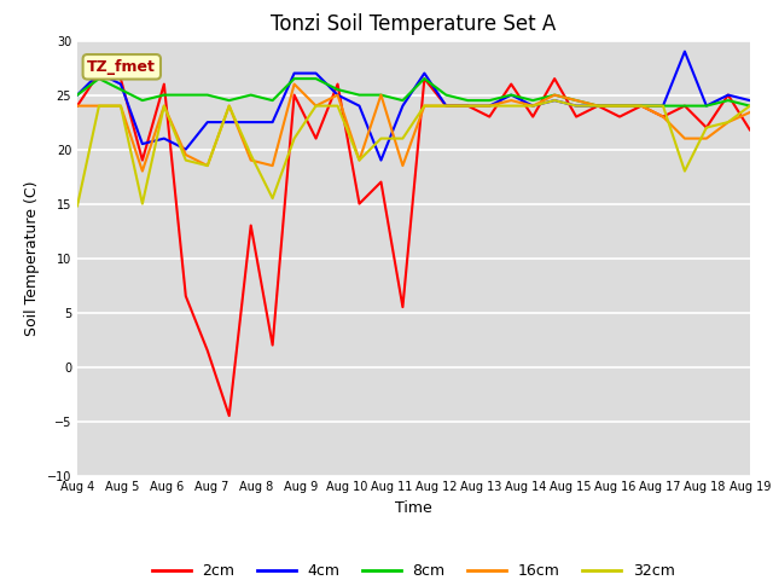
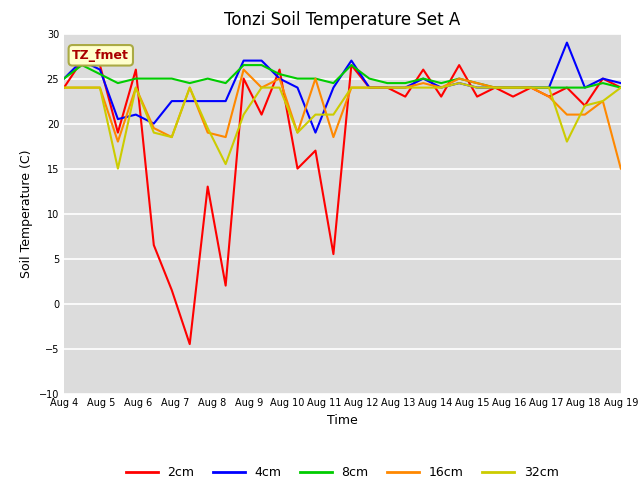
32cm/Aug 4: 14.8 -> 24.0
2cm/Aug 19: 21.8 -> 24.0
16cm/Aug 19: 23.4 -> 15.0
